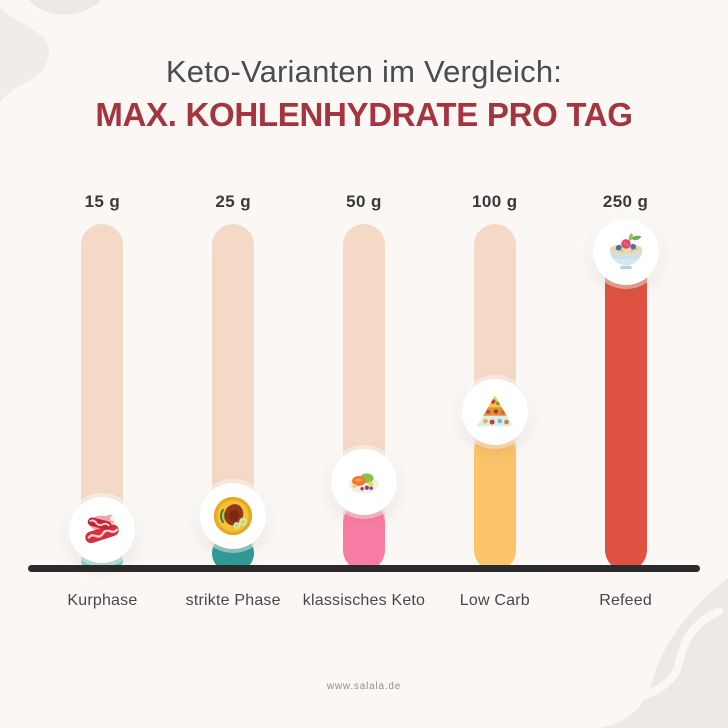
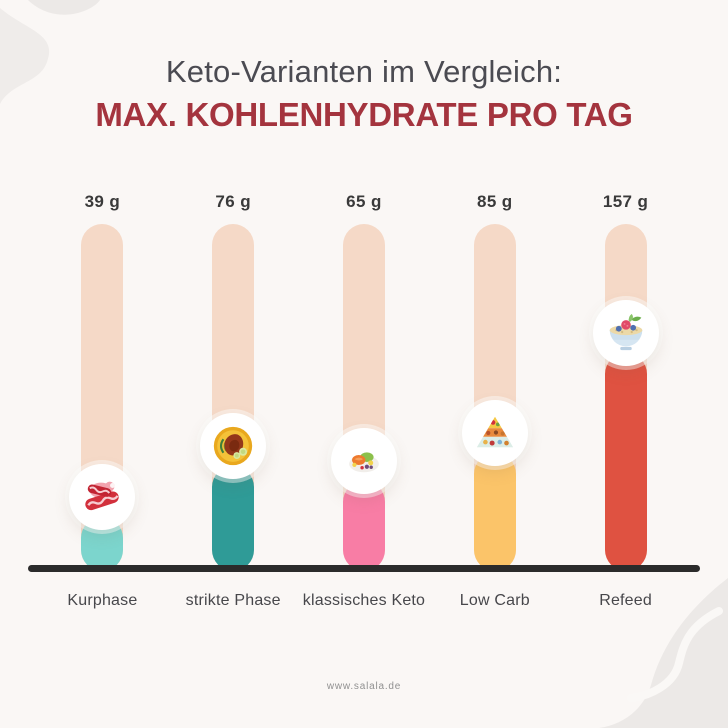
Kurphase: 15 -> 39
strikte Phase: 25 -> 76
klassisches Keto: 50 -> 65
Low Carb: 100 -> 85
Refeed: 250 -> 157
